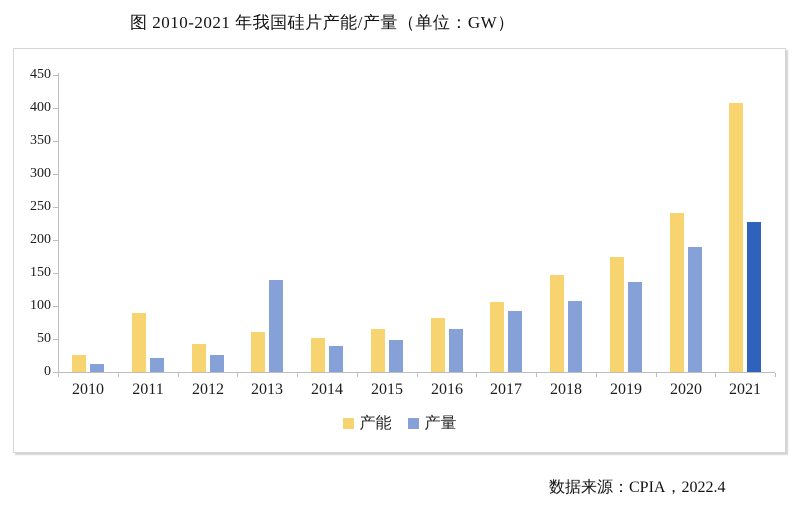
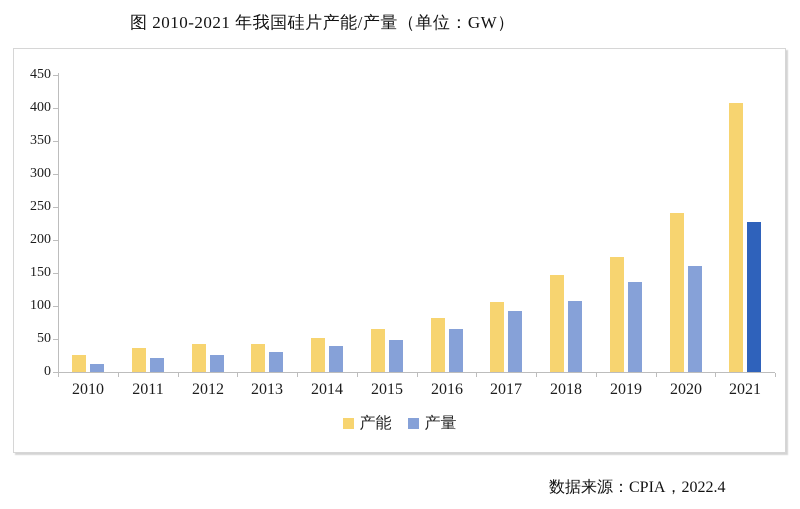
产能/2011: 90 -> 40
产能/2013: 60 -> 40
产量/2013: 140 -> 30
产量/2020: 190 -> 160
